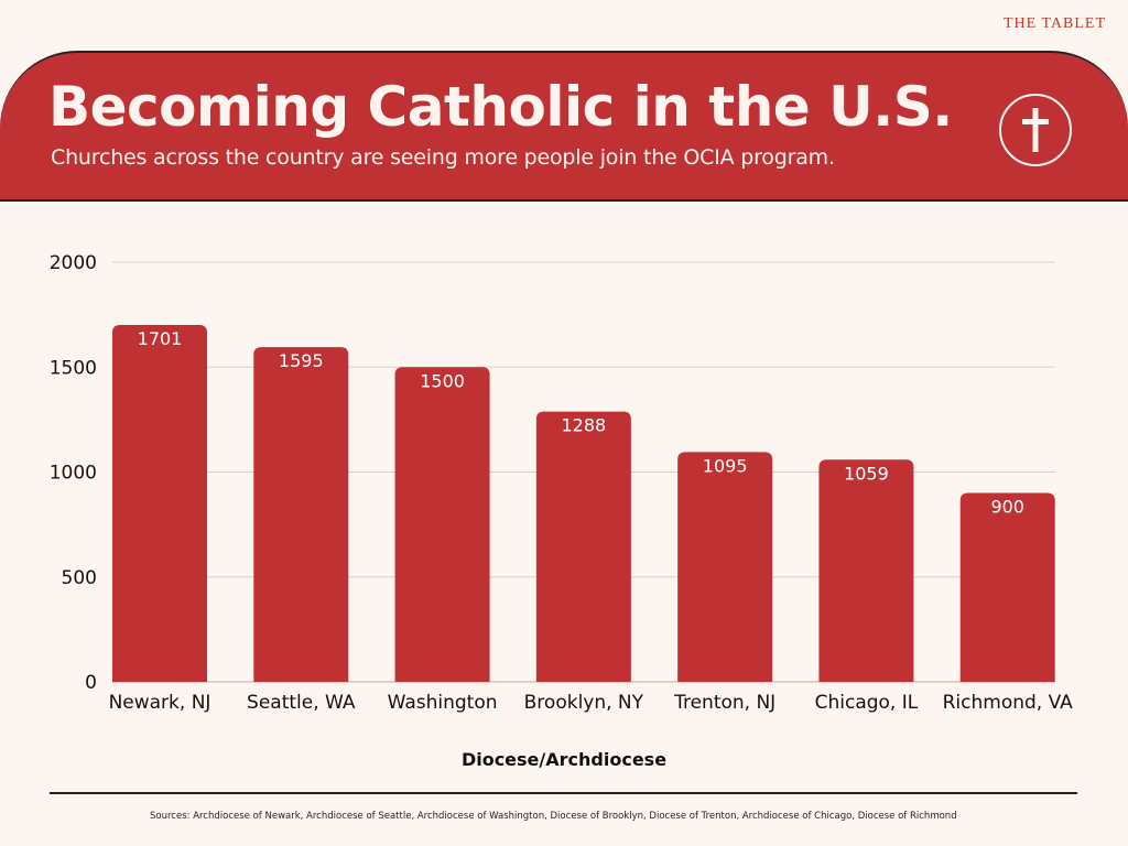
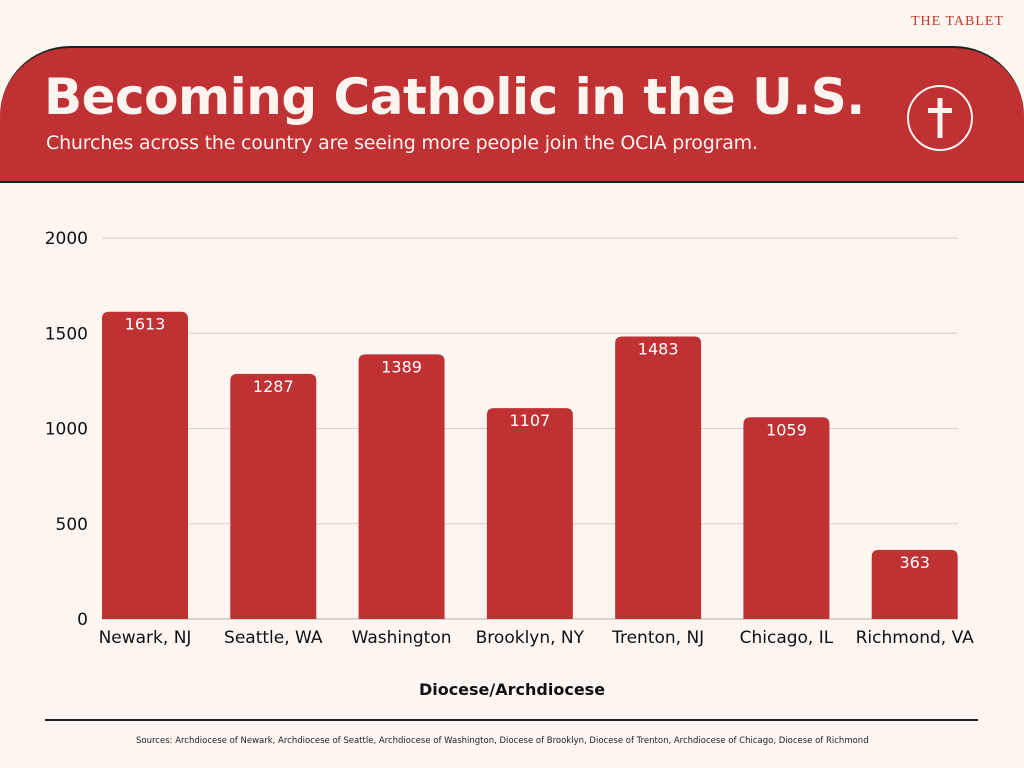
Newark, NJ: 1701 -> 1613
Seattle, WA: 1595 -> 1287
Washington: 1500 -> 1389
Brooklyn, NY: 1288 -> 1107
Trenton, NJ: 1095 -> 1483
Richmond, VA: 900 -> 363
